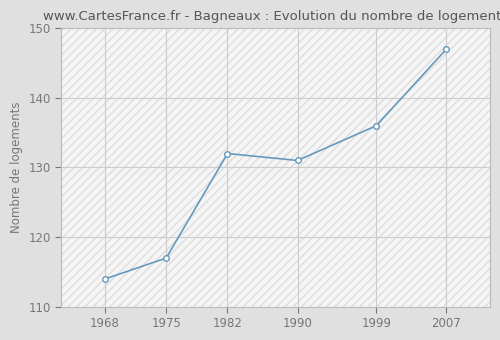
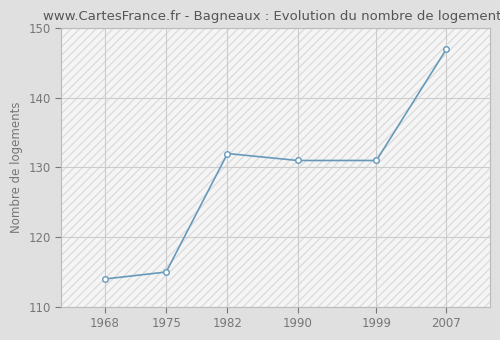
1975: 117 -> 115
1999: 136 -> 131
